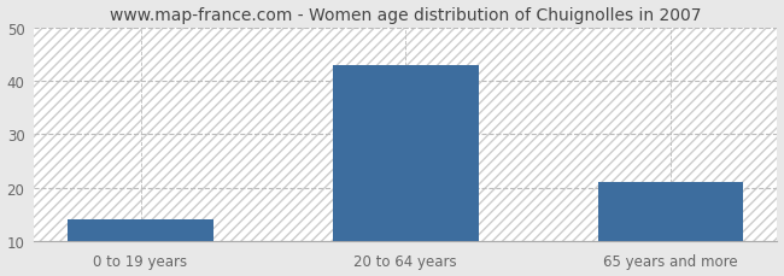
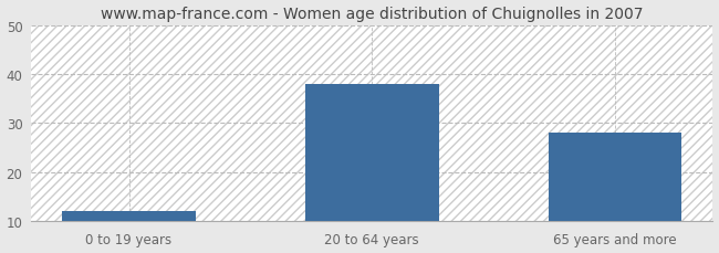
0 to 19 years: 14 -> 12
20 to 64 years: 43 -> 38
65 years and more: 21 -> 28
